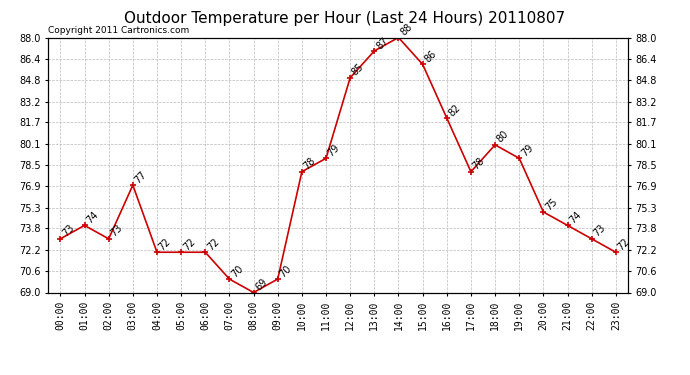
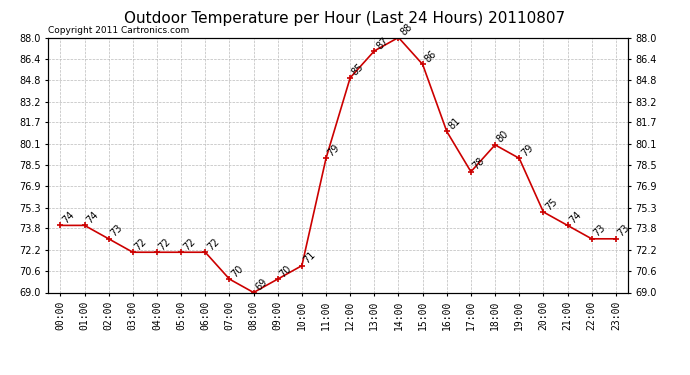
00:00: 73 -> 74
03:00: 77 -> 72
10:00: 78 -> 71
16:00: 82 -> 81
23:00: 72 -> 73
